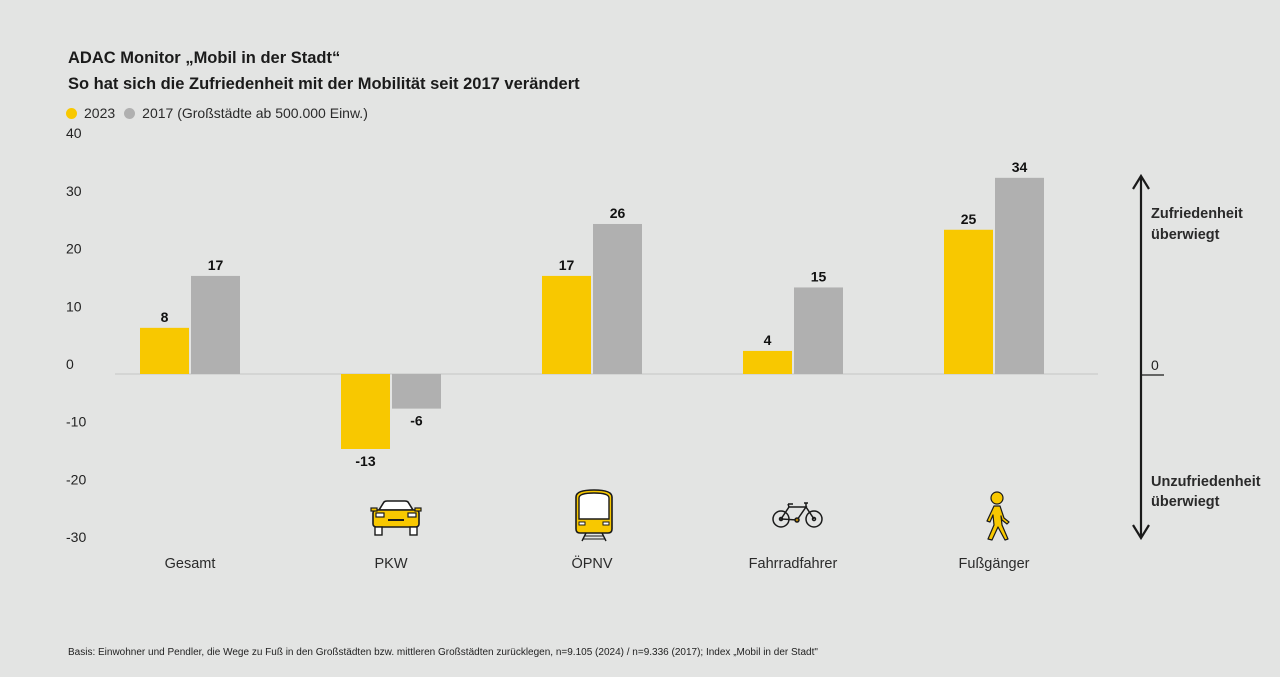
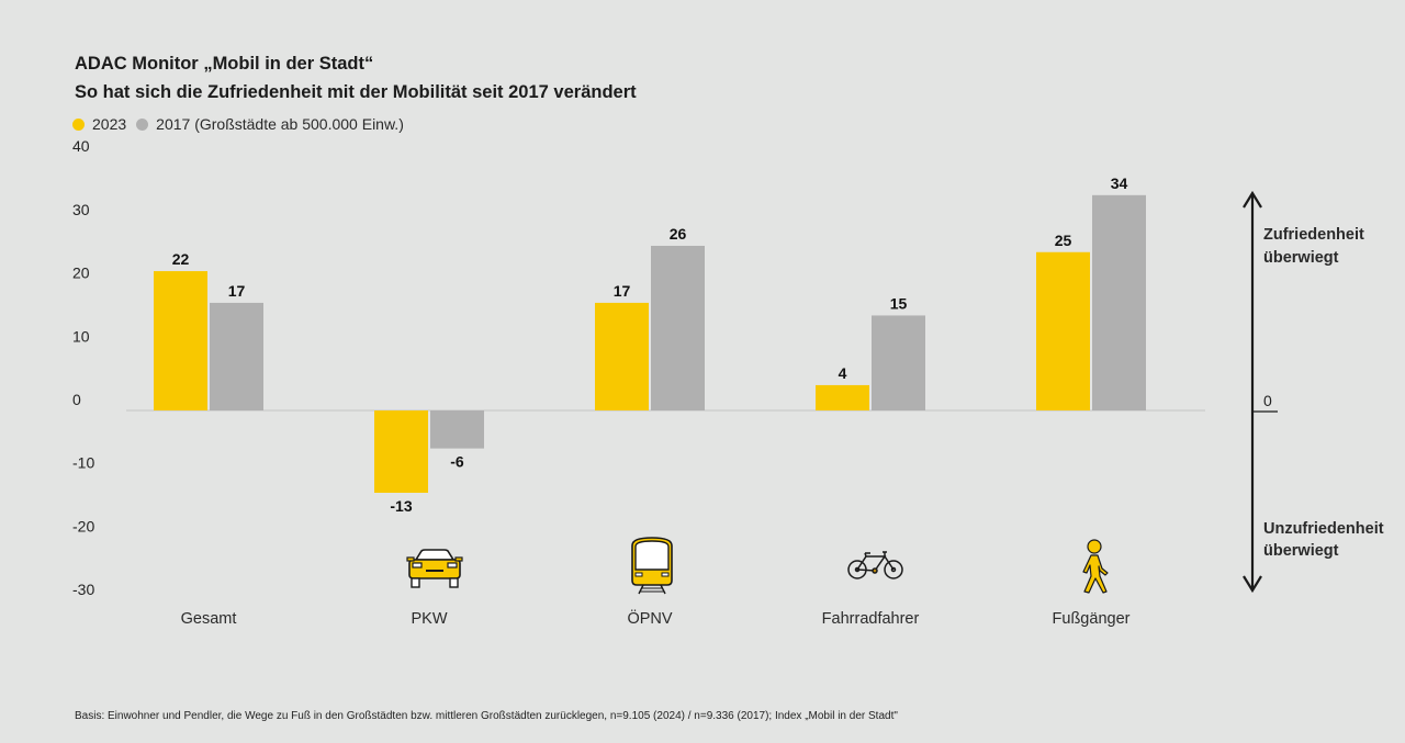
2023/Gesamt: 8 -> 22
